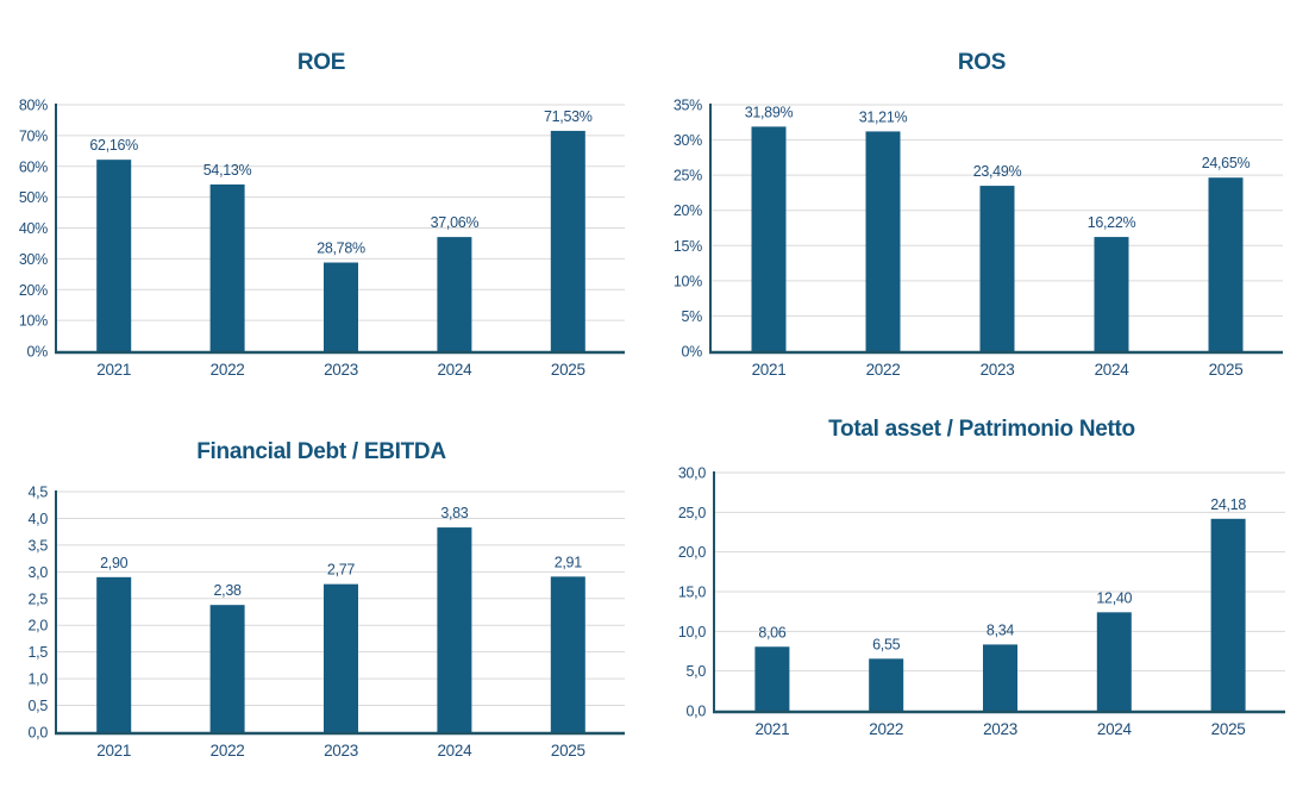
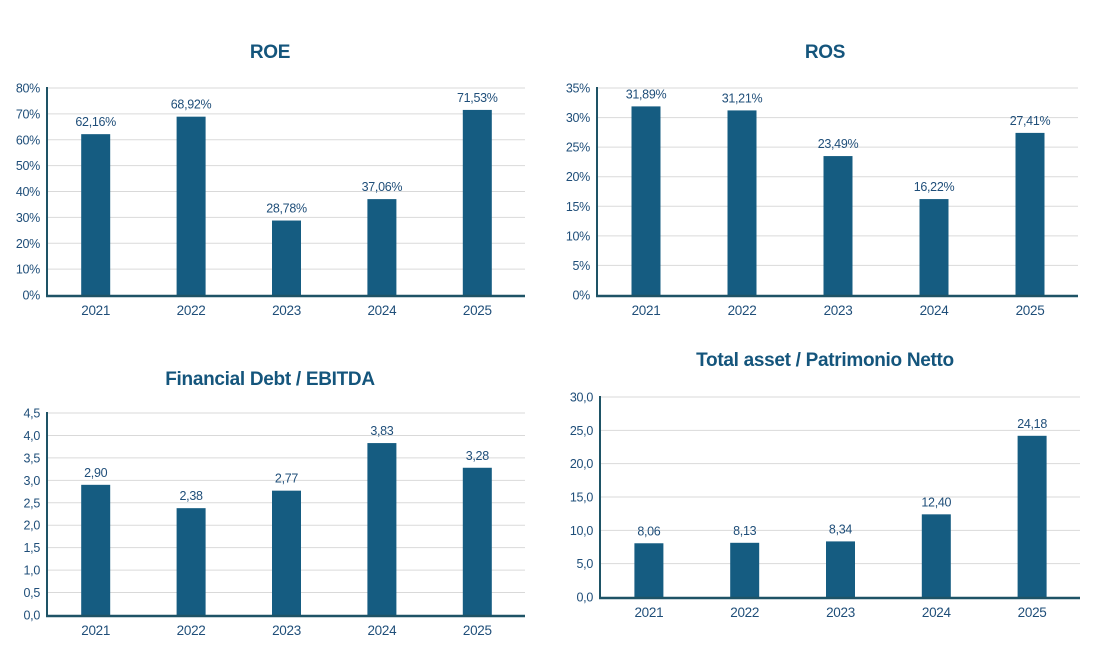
ROE/2022: 54,13% -> 68,92%
ROS/2025: 24,65% -> 27,41%
Financial Debt / EBITDA/2025: 2,91 -> 3,28
Total asset / Patrimonio Netto/2022: 6,55 -> 8,13
